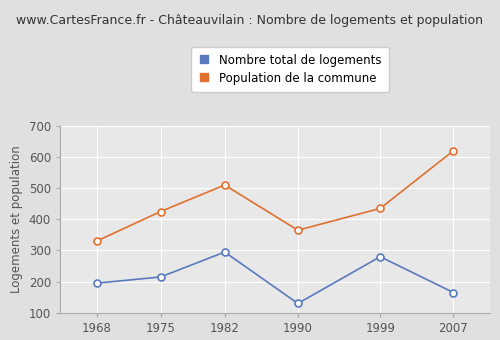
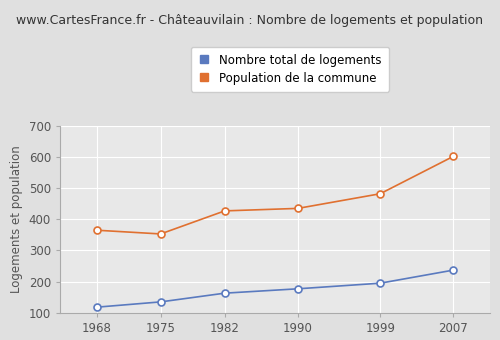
Nombre total de logements/1968: 195 -> 118
Population de la commune/1968: 330 -> 365
Nombre total de logements/1975: 215 -> 135
Population de la commune/1975: 425 -> 353
Nombre total de logements/1982: 295 -> 163
Population de la commune/1982: 510 -> 427
Nombre total de logements/1990: 130 -> 177
Population de la commune/1990: 365 -> 435
Nombre total de logements/1999: 280 -> 195
Population de la commune/1999: 435 -> 482
Nombre total de logements/2007: 165 -> 237
Population de la commune/2007: 620 -> 602
